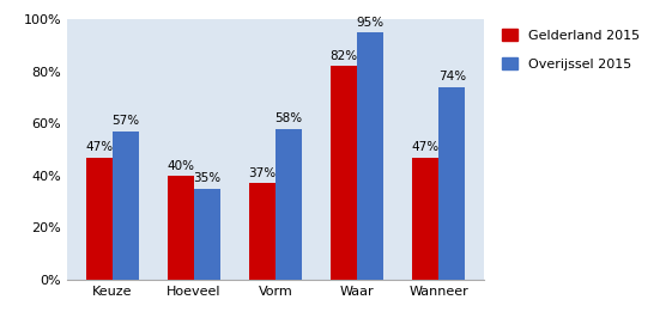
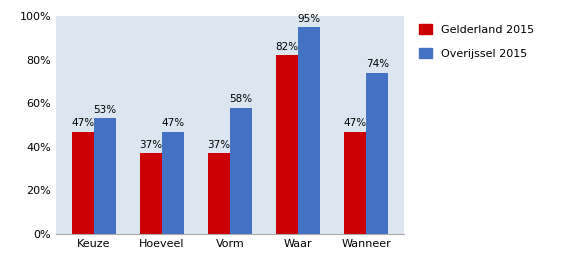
Overijssel 2015/Keuze: 57% -> 53%
Gelderland 2015/Hoeveel: 40% -> 37%
Overijssel 2015/Hoeveel: 35% -> 47%
